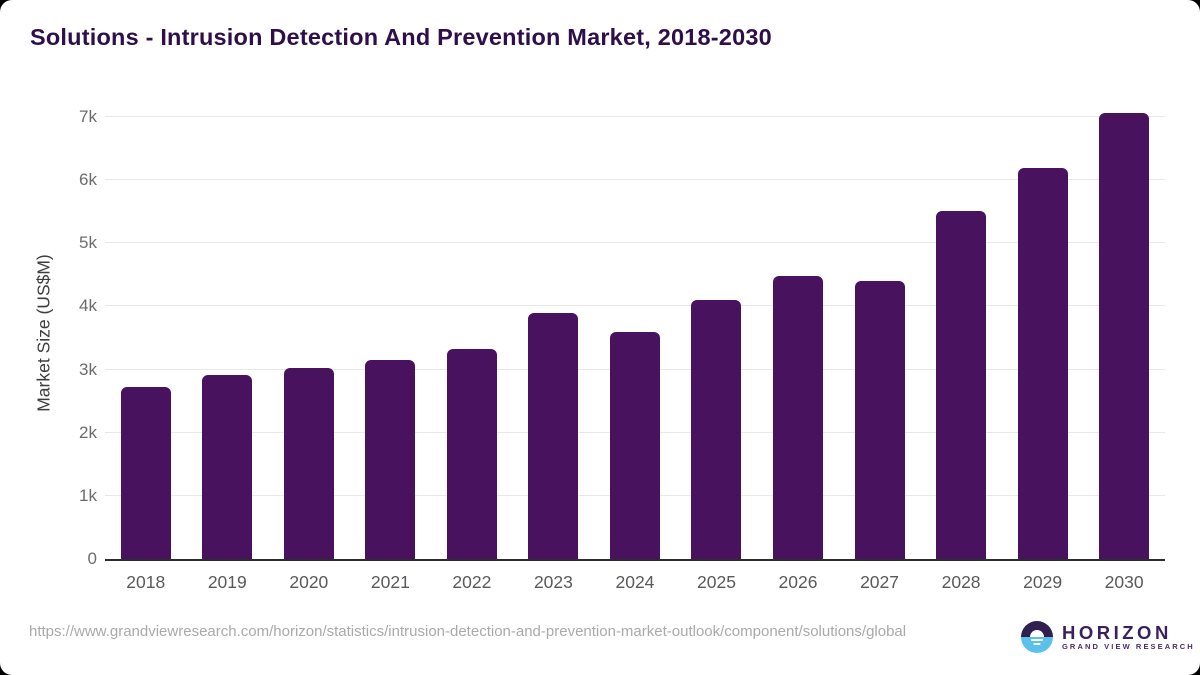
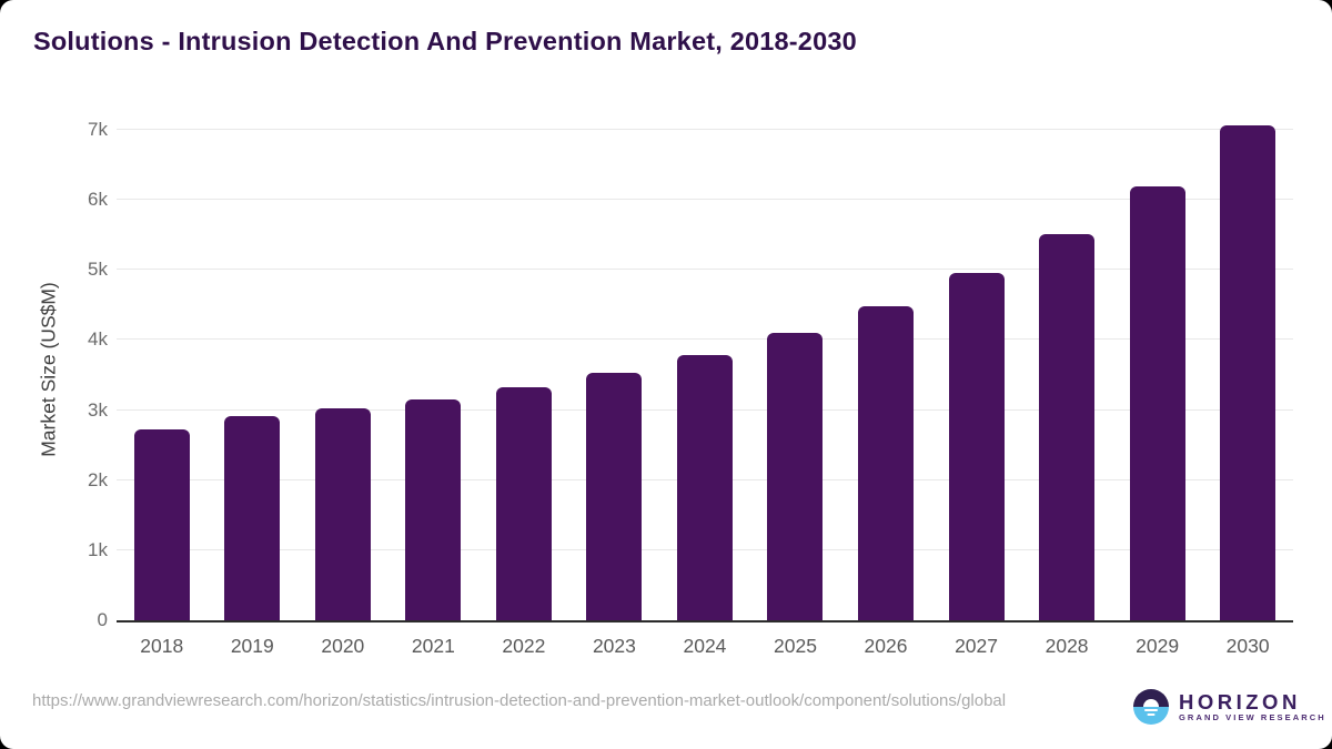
2023: 3.9k -> 3.5k
2024: 3.6k -> 3.8k
2027: 4.4k -> 5.0k
